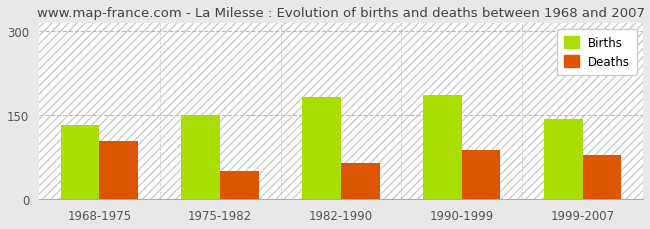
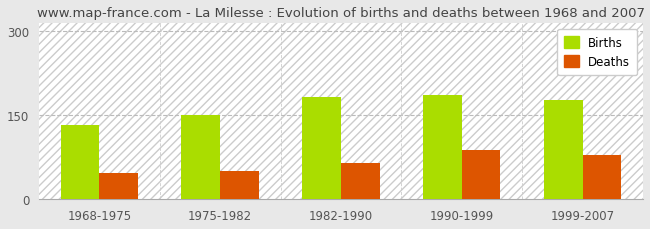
Deaths/1968-1975: 104 -> 47
Births/1999-2007: 144 -> 178
